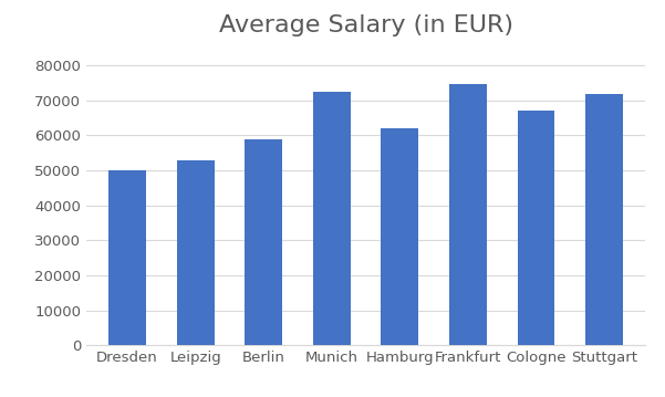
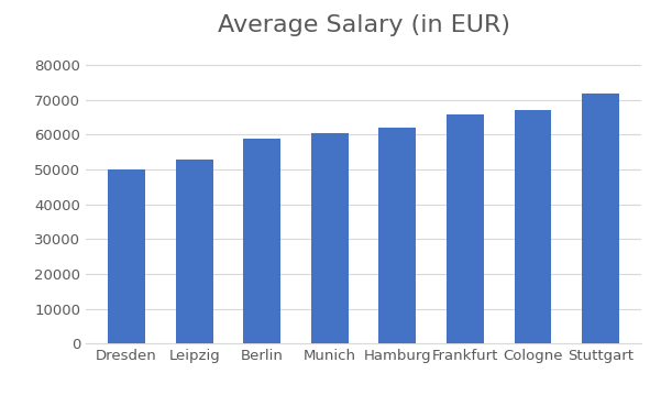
Munich: 72500 -> 60500
Frankfurt: 74500 -> 65800
